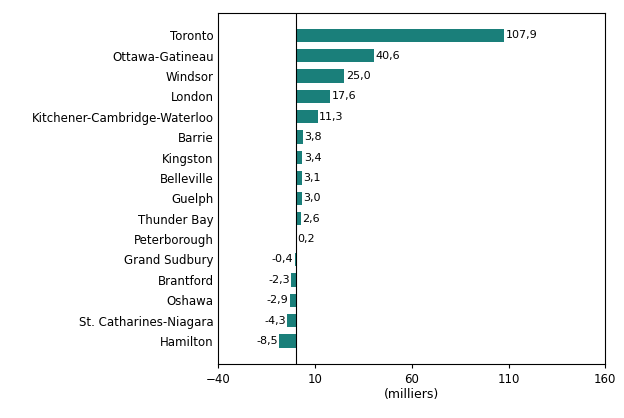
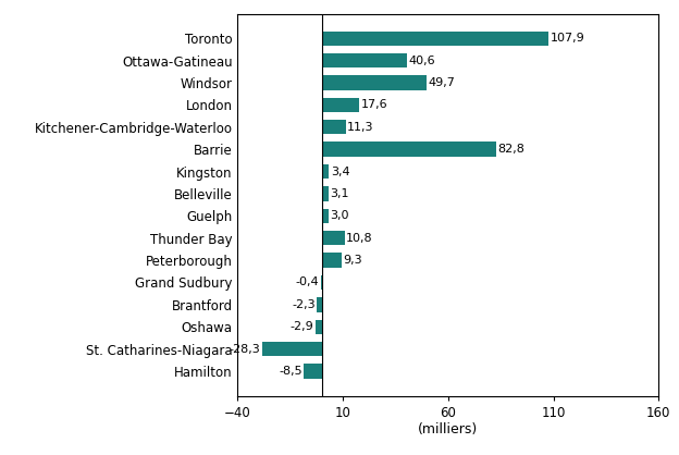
Windsor: 25,0 -> 49,7
Barrie: 3,8 -> 82,8
Thunder Bay: 2,6 -> 10,8
Peterborough: 0,2 -> 9,3
St. Catharines-Niagara: -4,3 -> -28,3
